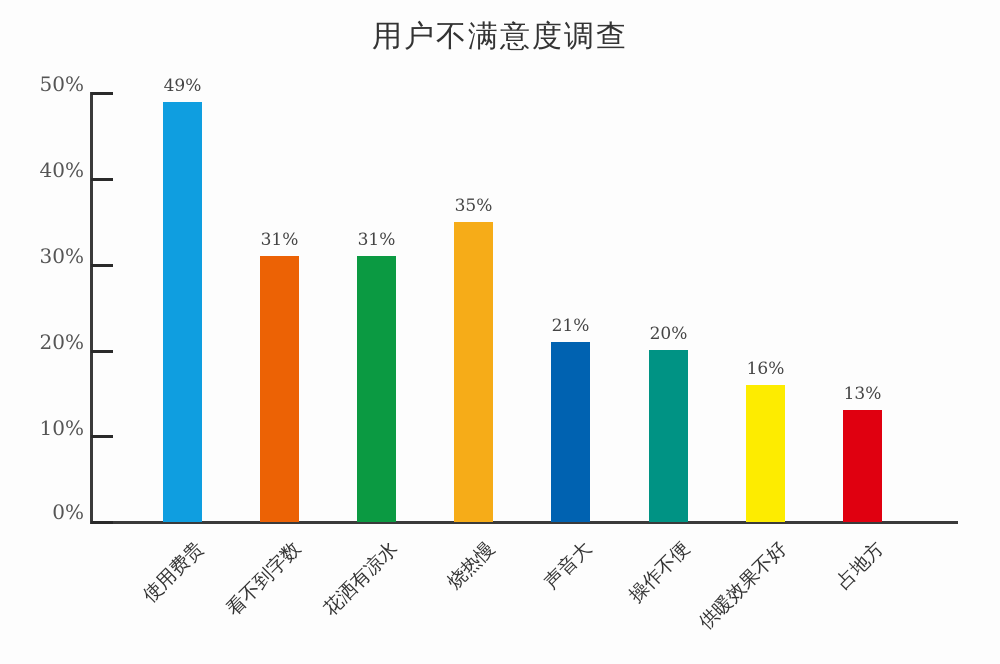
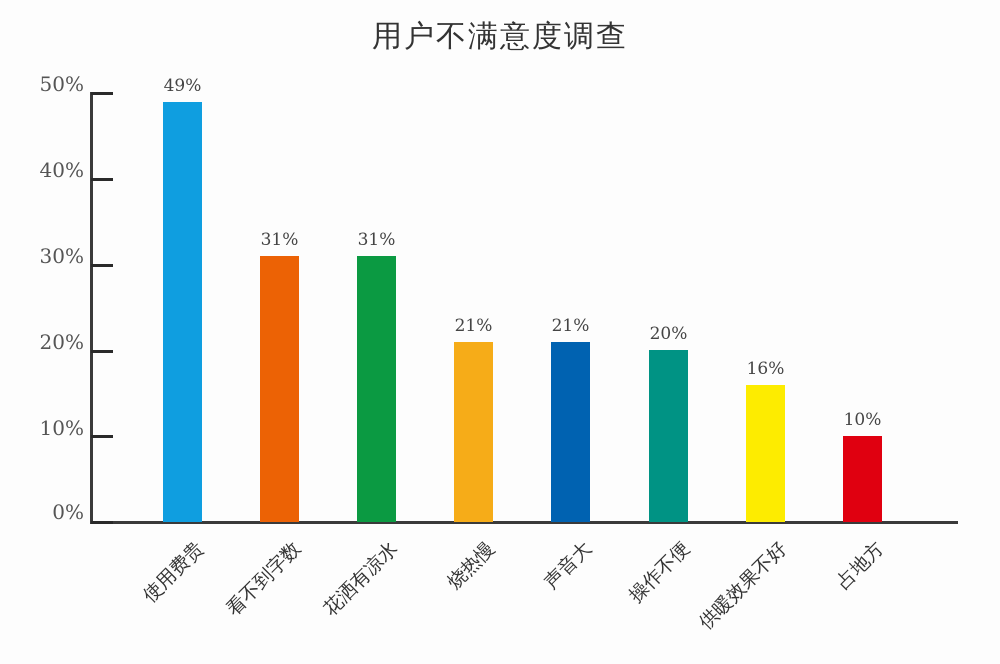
烧热慢: 35% -> 21%
占地方: 13% -> 10%
